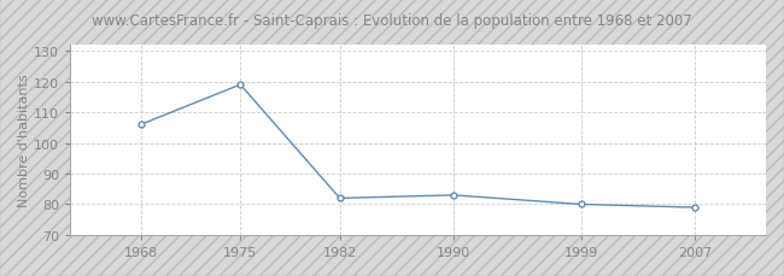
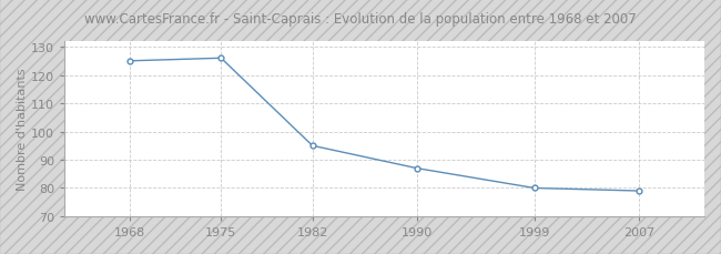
1968: 106 -> 125
1975: 119 -> 126
1982: 82 -> 95
1990: 83 -> 87
